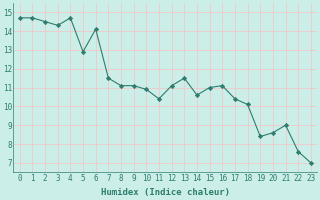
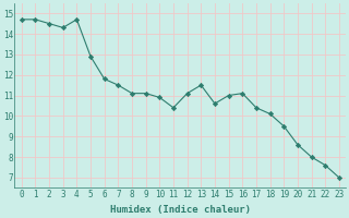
6: 14.1 -> 11.8
19: 8.4 -> 9.5
21: 9.0 -> 8.0
